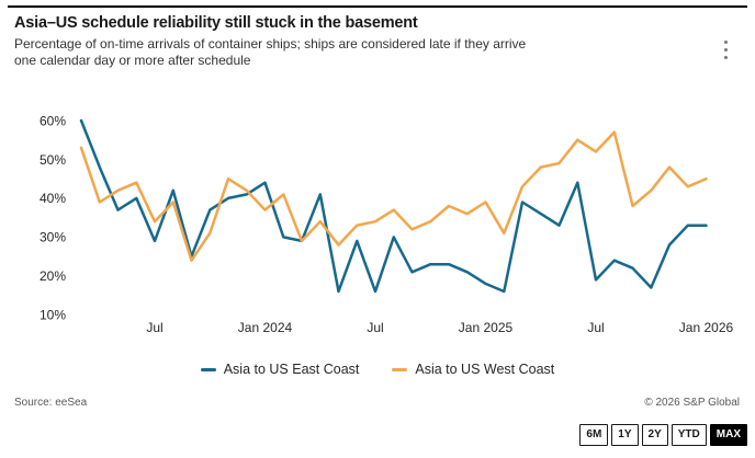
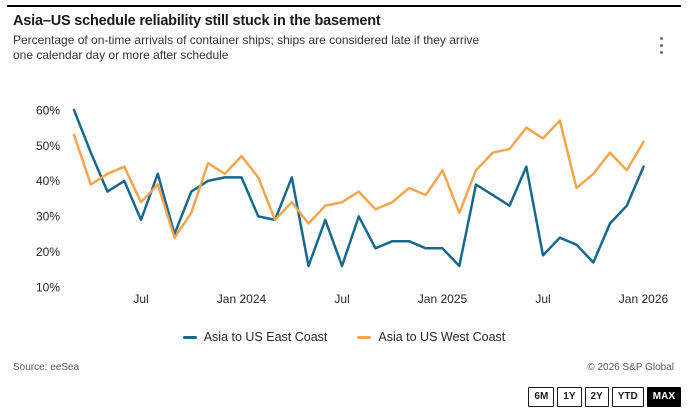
Asia to US East Coast/Jan 2024: 44% -> 41%
Asia to US West Coast/Jan 2024: 37% -> 47%
Asia to US East Coast/Jan 2025: 18% -> 21%
Asia to US West Coast/Jan 2025: 39% -> 43%
Asia to US East Coast/Jan 2026: 33% -> 44%
Asia to US West Coast/Jan 2026: 45% -> 51%
